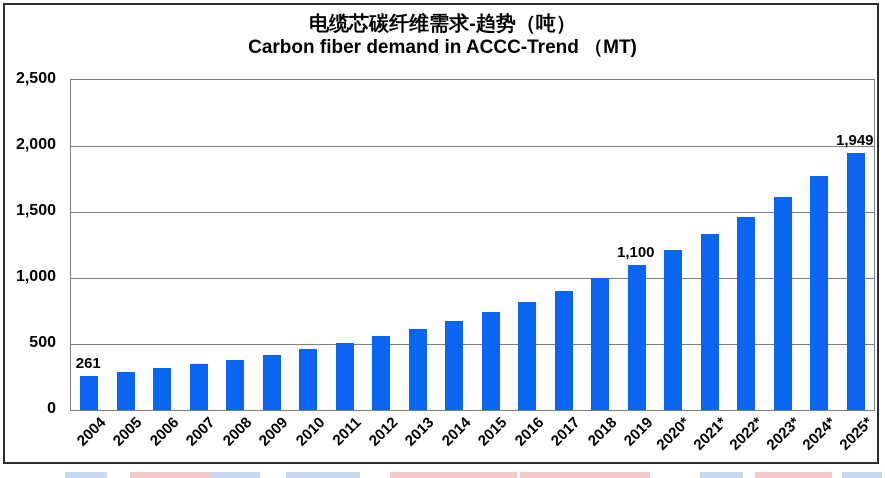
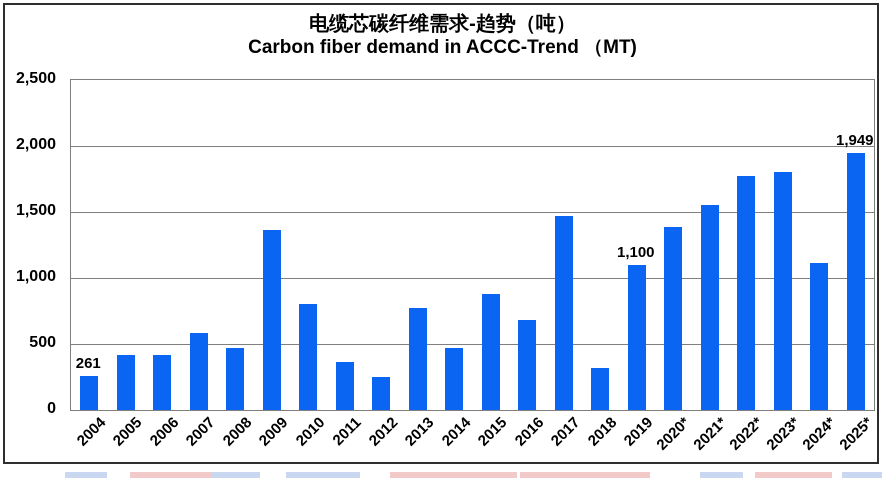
2005: 290 -> 420
2006: 320 -> 420
2007: 350 -> 580
2008: 380 -> 470
2009: 420 -> 1360
2010: 460 -> 800
2011: 510 -> 360
2012: 560 -> 250
2013: 620 -> 770
2014: 680 -> 470
2015: 740 -> 880
2016: 820 -> 680
2017: 900 -> 1470
2018: 1000 -> 320
2020*: 1210 -> 1390
2021*: 1330 -> 1550
2022*: 1460 -> 1770
2023*: 1610 -> 1800
2024*: 1770 -> 1110
